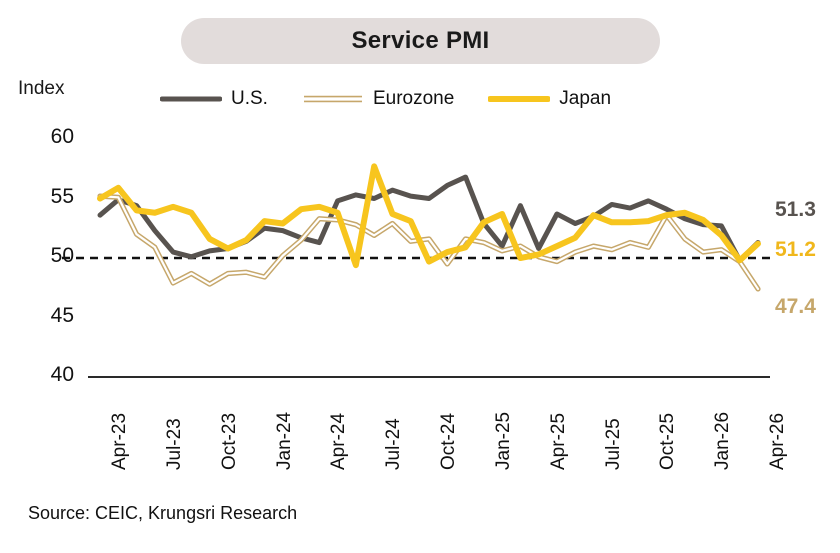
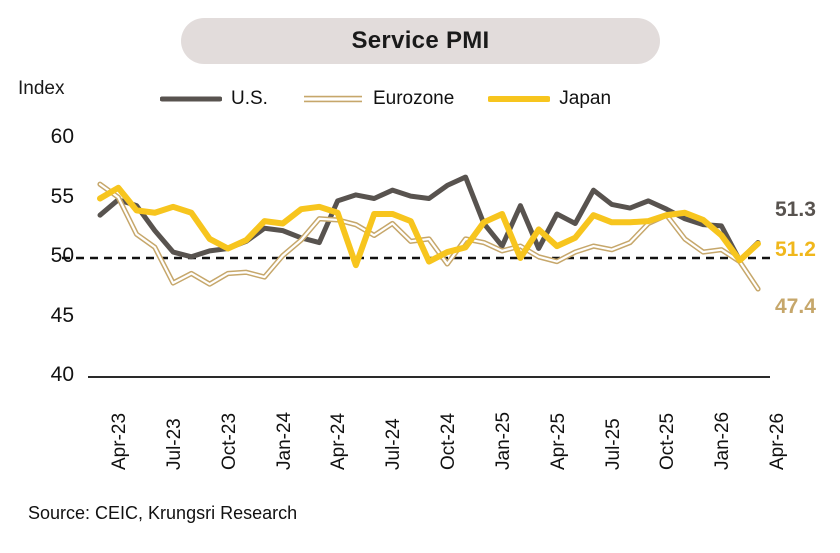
Eurozone/Apr-23: 55.2 -> 56.2
Japan/Jul-24: 57.7 -> 53.7
Japan/Apr-25: 50.3 -> 52.4
U.S./Jul-25: 53.5 -> 55.7
Eurozone/Oct-25: 50.9 -> 52.9
